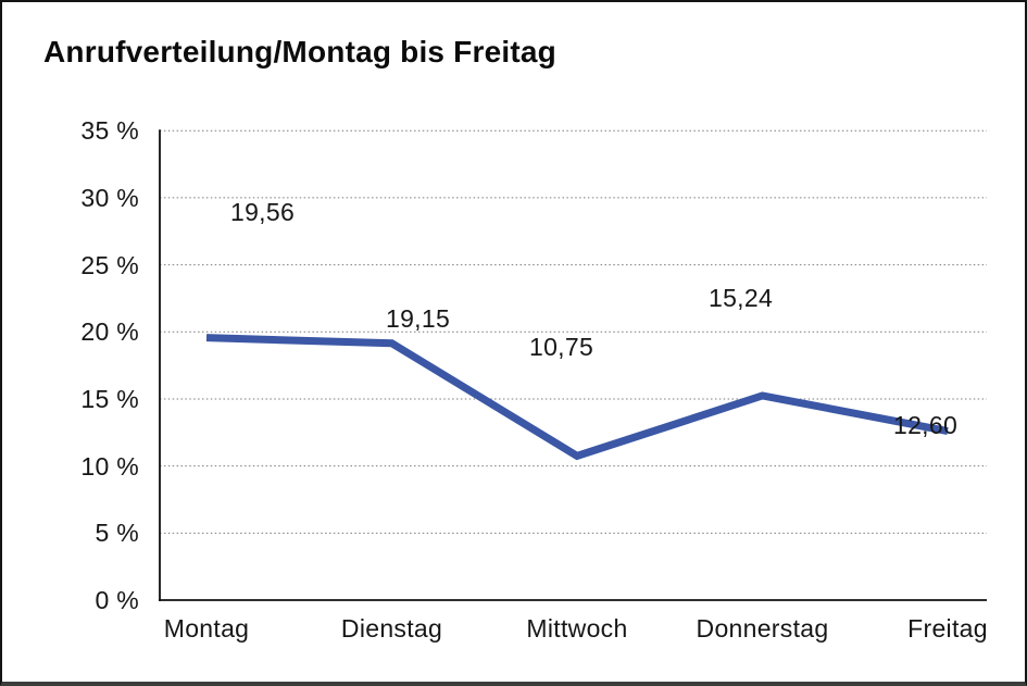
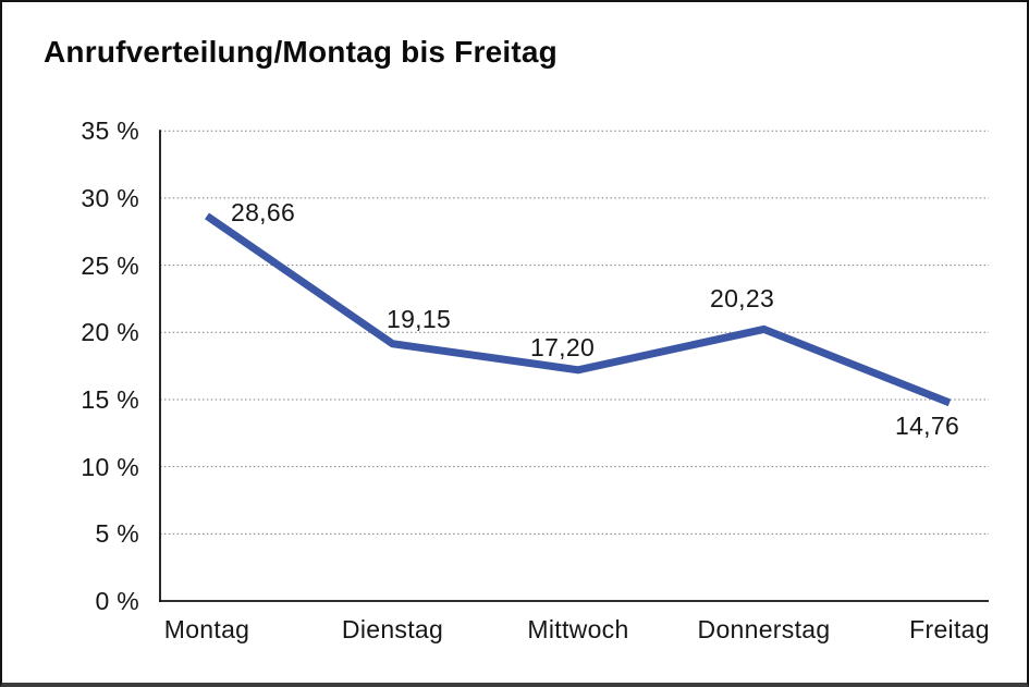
Montag: 19,56 -> 28,66
Mittwoch: 10,75 -> 17,20
Donnerstag: 15,24 -> 20,23
Freitag: 12,60 -> 14,76
